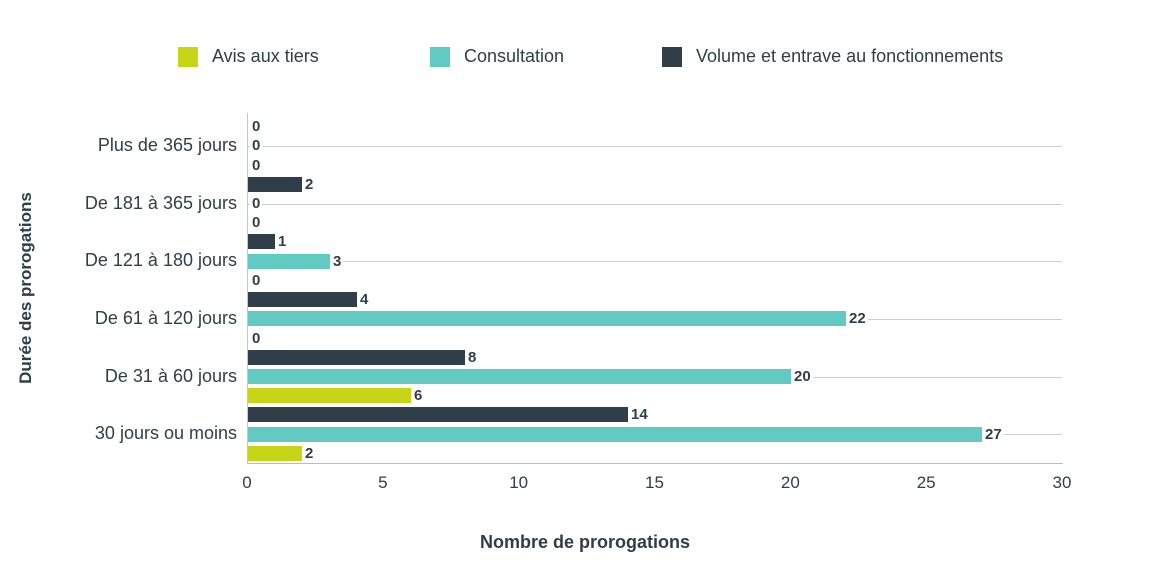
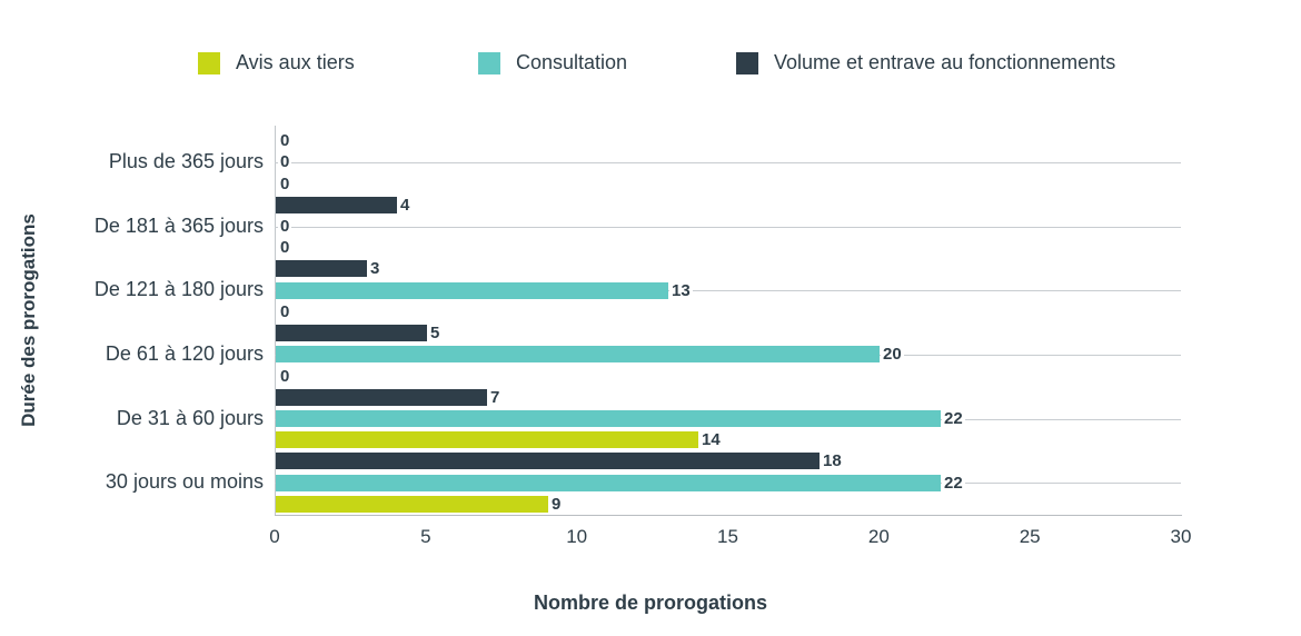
Volume et entrave au fonctionnements/De 181 à 365 jours: 2 -> 4
Consultation/De 121 à 180 jours: 3 -> 13
Volume et entrave au fonctionnements/De 121 à 180 jours: 1 -> 3
Consultation/De 61 à 120 jours: 22 -> 20
Volume et entrave au fonctionnements/De 61 à 120 jours: 4 -> 5
Avis aux tiers/De 31 à 60 jours: 6 -> 14
Consultation/De 31 à 60 jours: 20 -> 22
Volume et entrave au fonctionnements/De 31 à 60 jours: 8 -> 7
Avis aux tiers/30 jours ou moins: 2 -> 9
Consultation/30 jours ou moins: 27 -> 22
Volume et entrave au fonctionnements/30 jours ou moins: 14 -> 18
